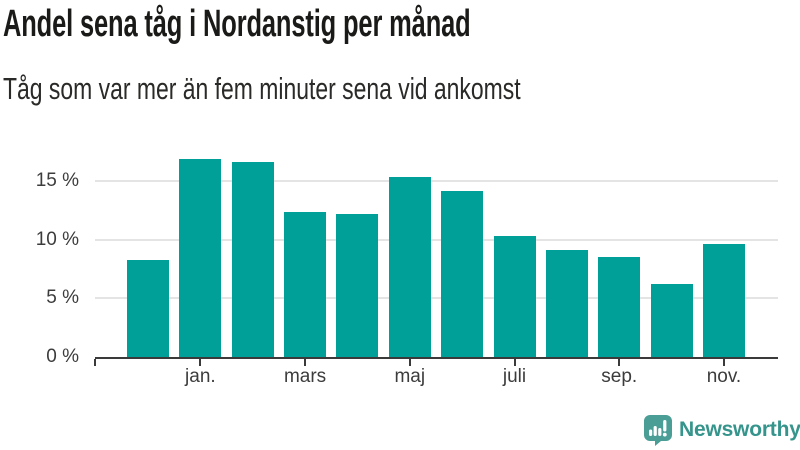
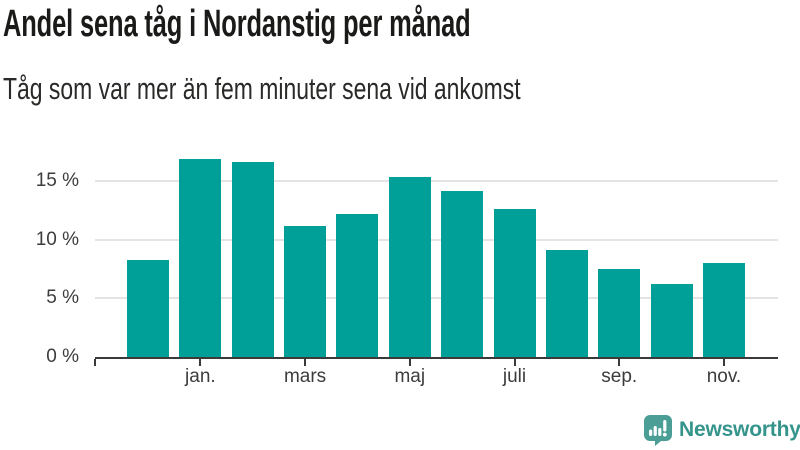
mars: 12.4% -> 11.2%
juli: 10.3% -> 12.6%
sep.: 8.5% -> 7.5%
nov.: 9.6% -> 8.0%
